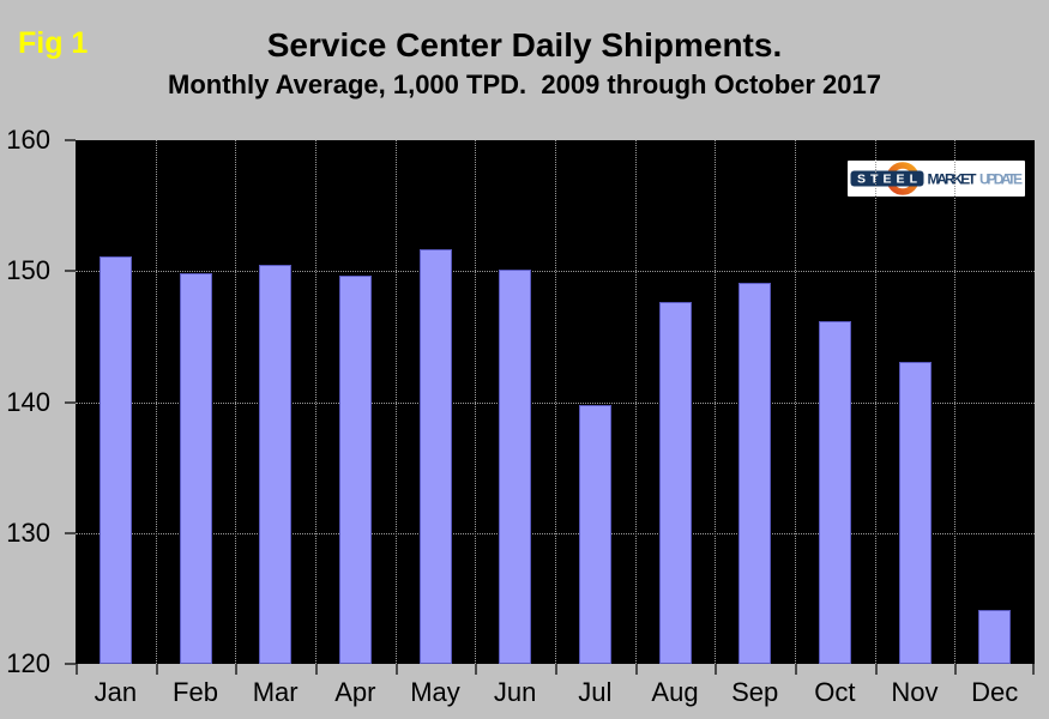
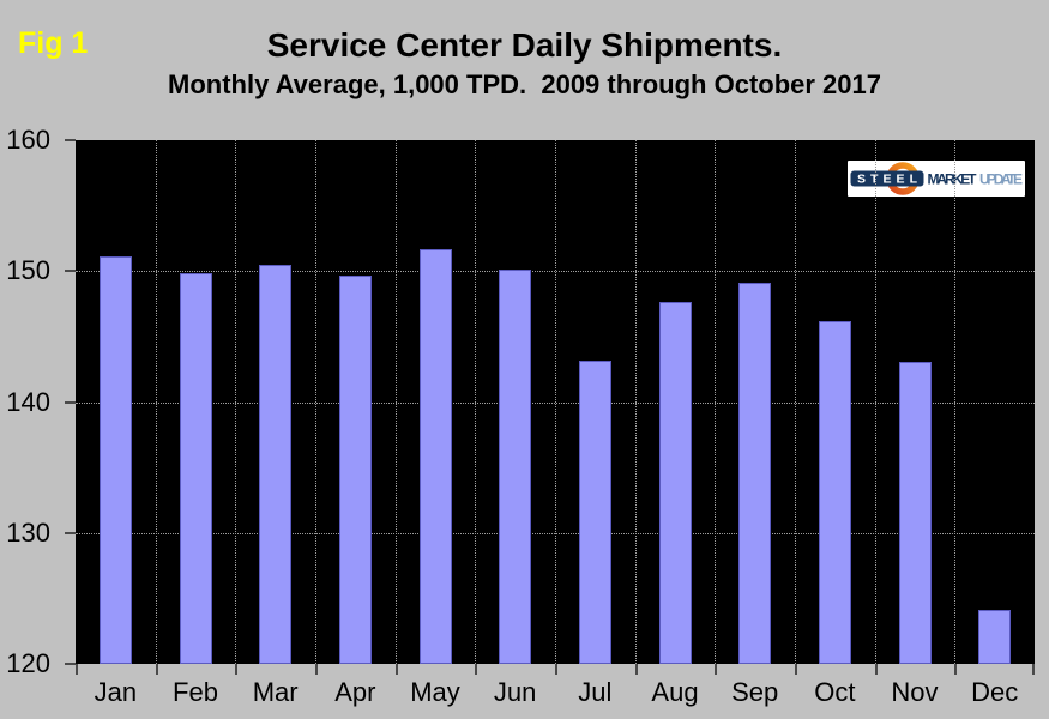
Jul: 139.8 -> 143.2
